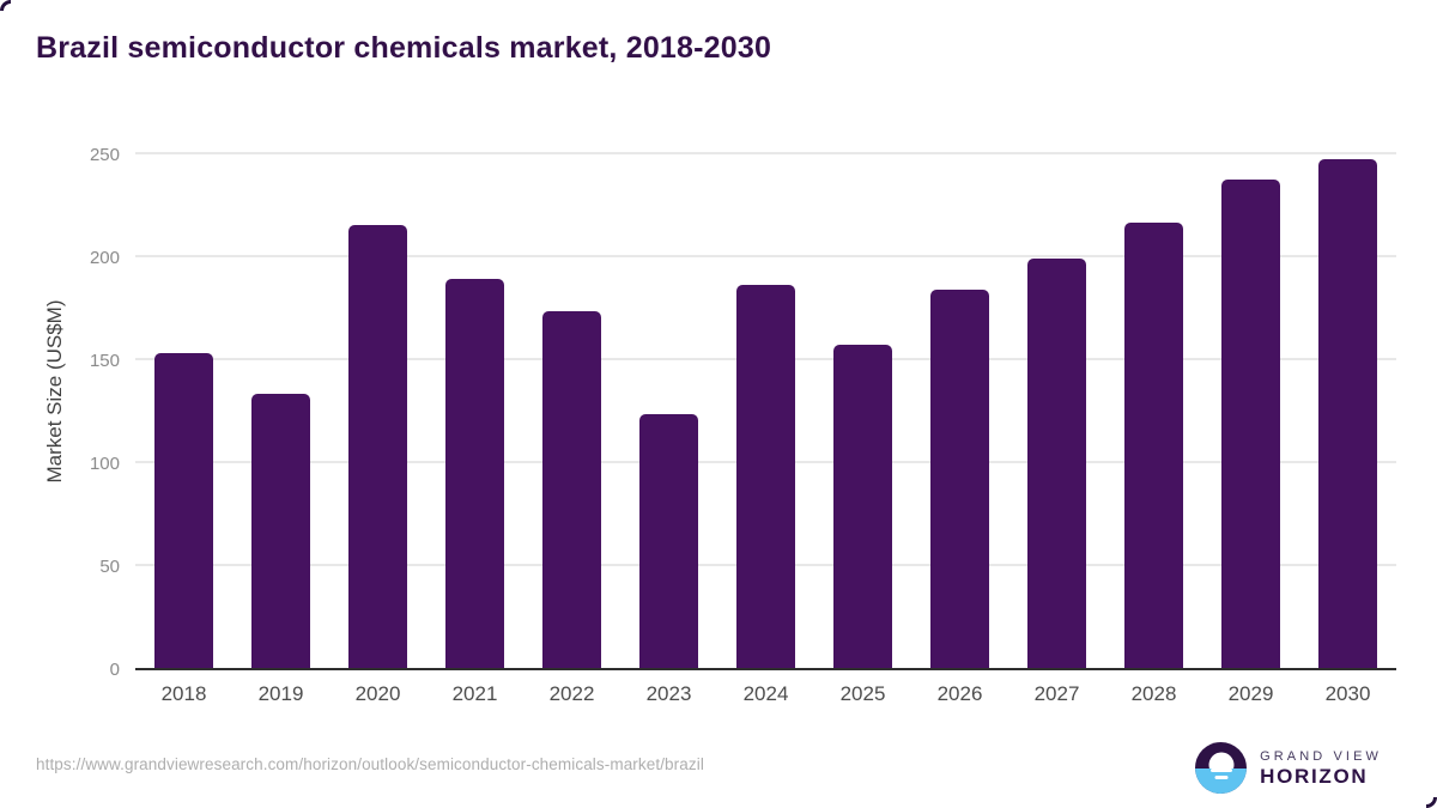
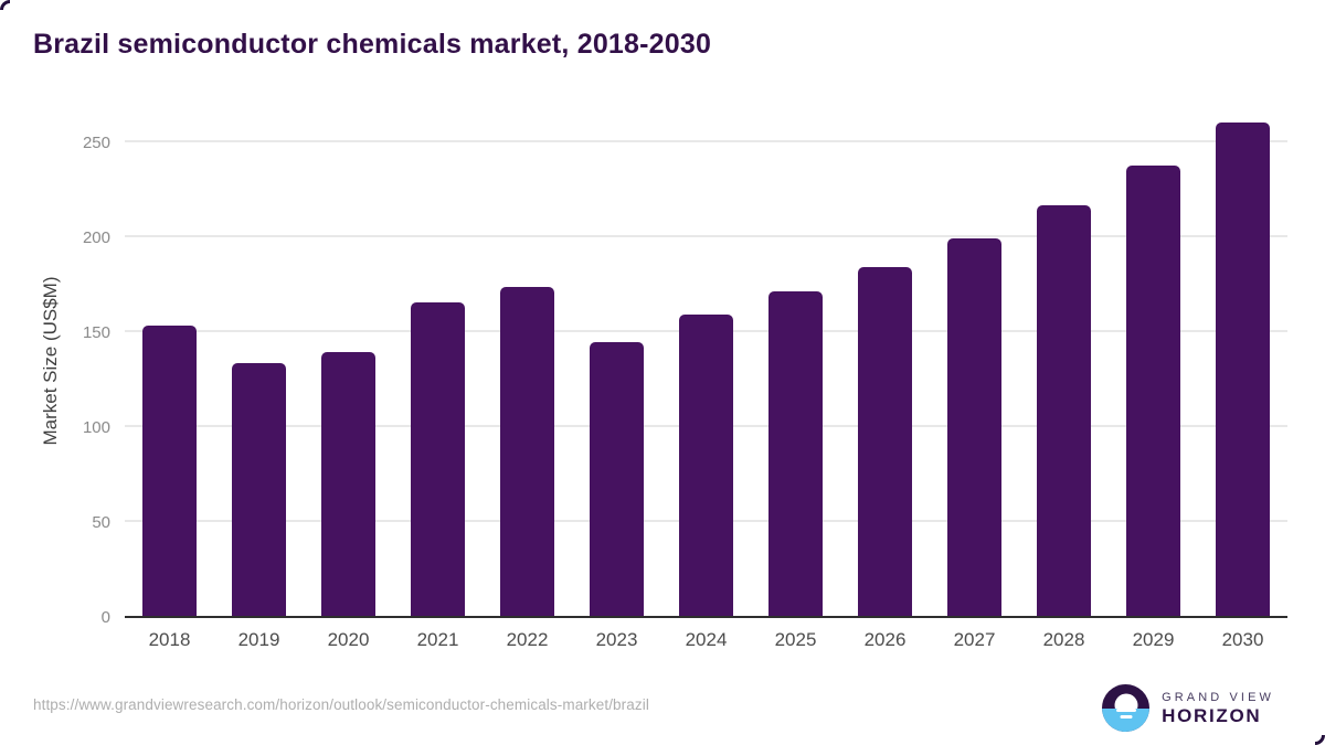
2020: 215 -> 139
2021: 189 -> 165
2023: 123 -> 144
2024: 186 -> 159
2025: 157 -> 171
2030: 247 -> 260
